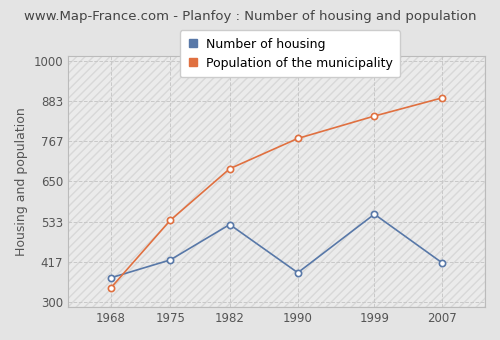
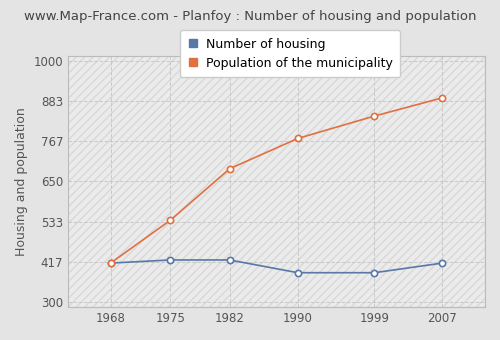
Number of housing/1968: 370 -> 413
Population of the municipality/1968: 340 -> 413
Number of housing/1982: 525 -> 422
Number of housing/1999: 555 -> 385
